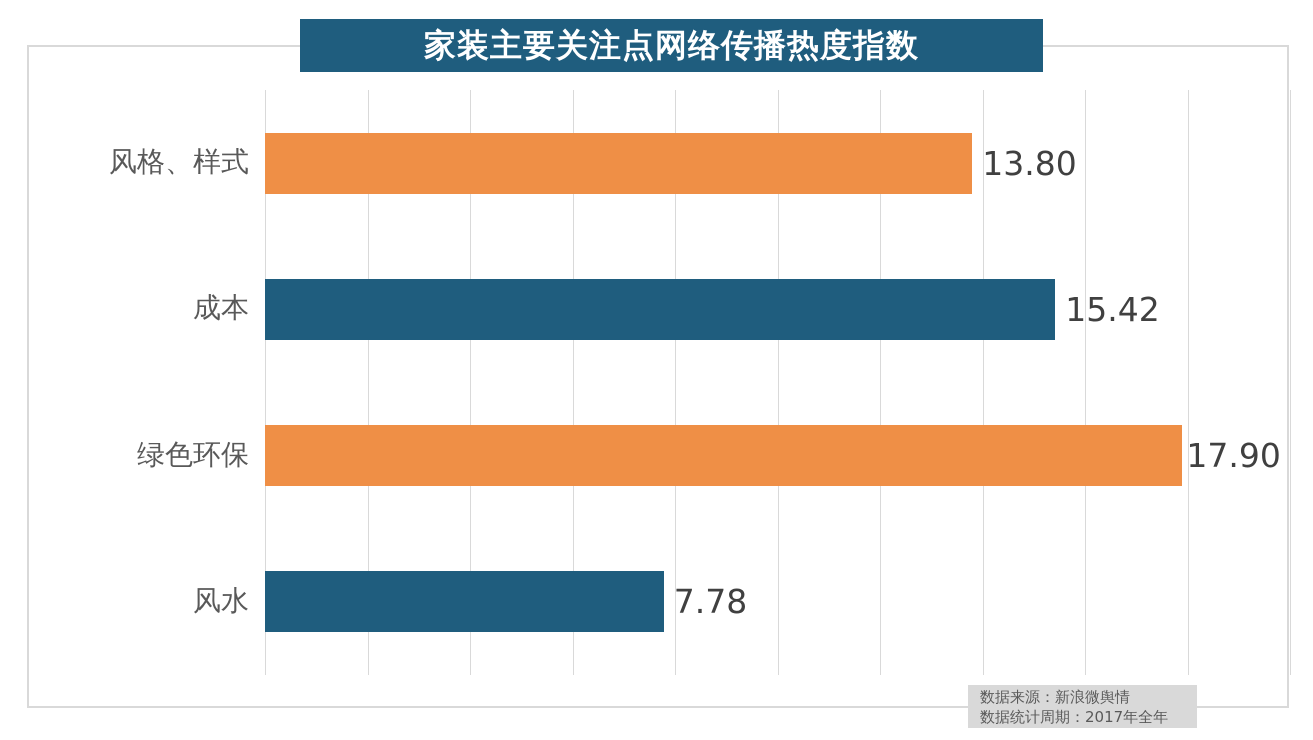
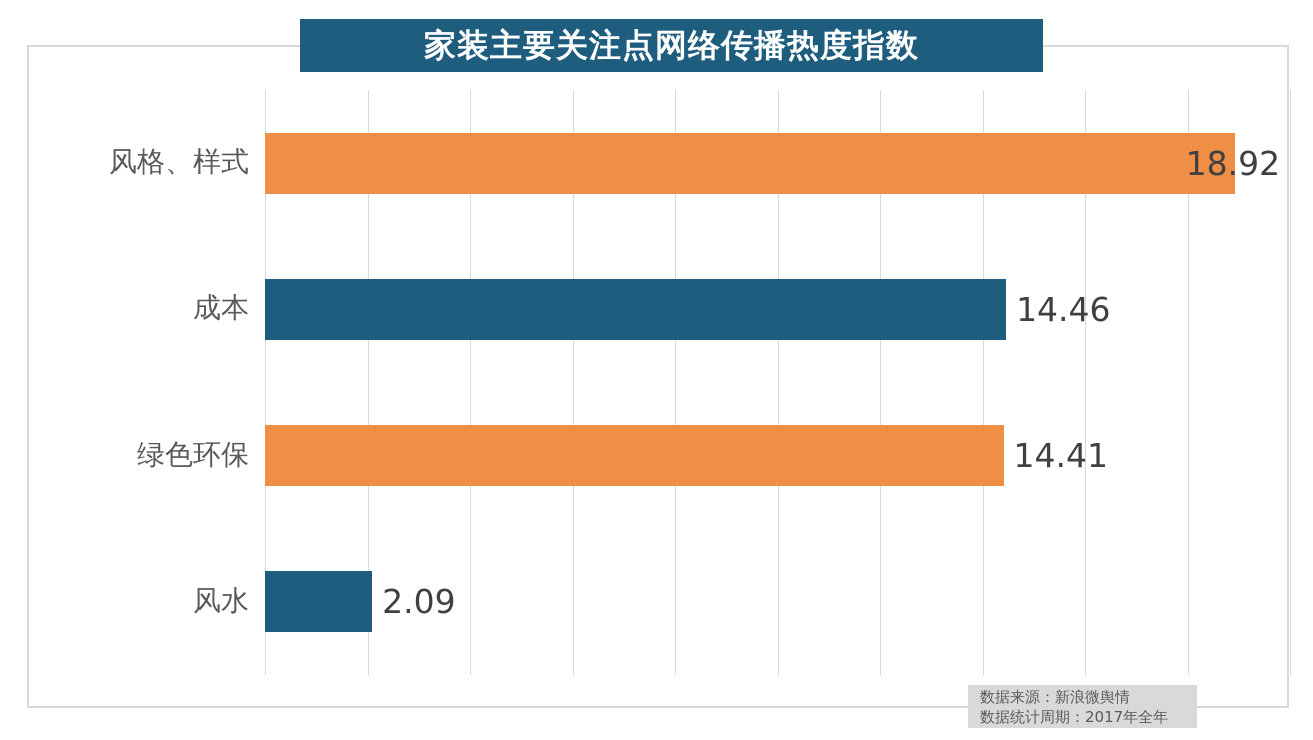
风格、样式: 13.80 -> 18.92
成本: 15.42 -> 14.46
绿色环保: 17.90 -> 14.41
风水: 7.78 -> 2.09
